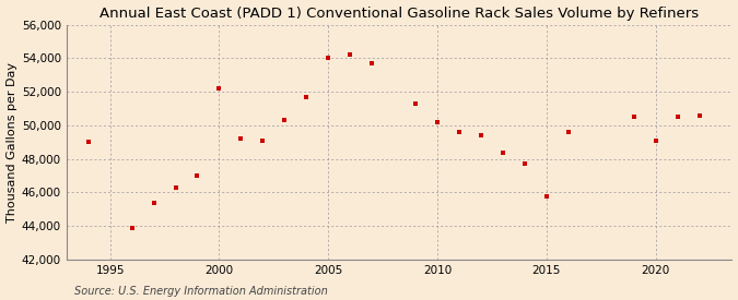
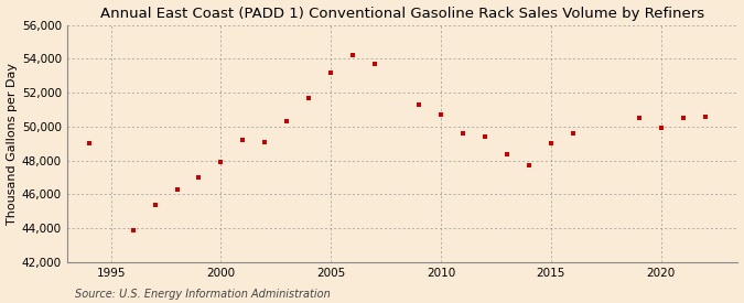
2000: 52,200 -> 47,900
2005: 54,000 -> 53,200
2010: 50,200 -> 50,700
2015: 45,800 -> 49,000
2020: 49,100 -> 49,900
